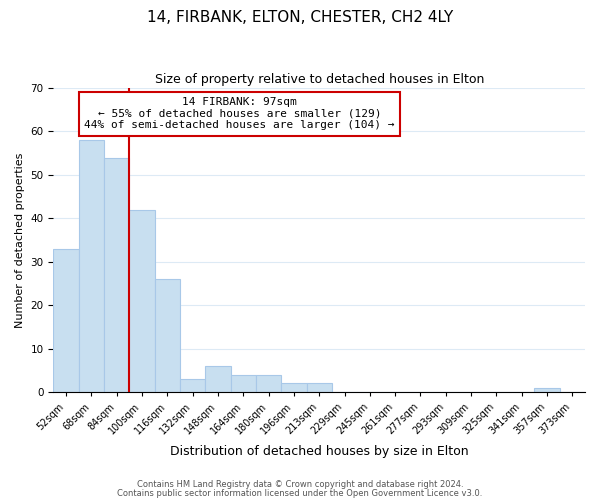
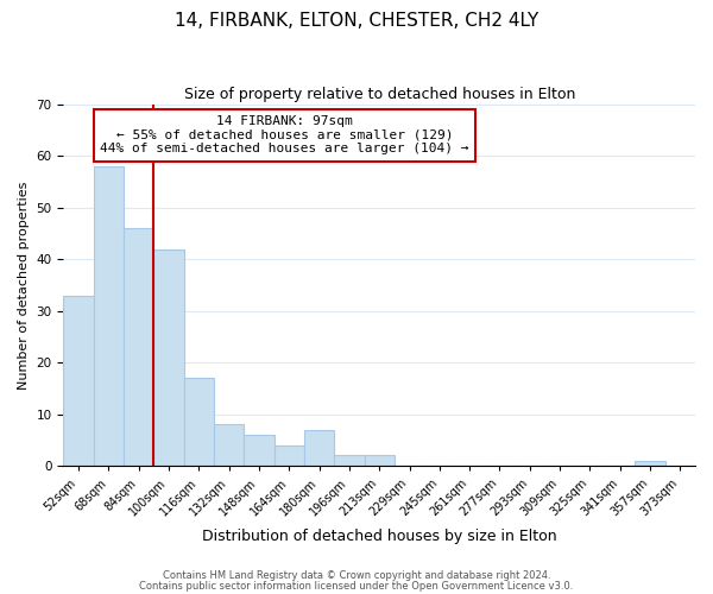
84sqm: 54 -> 46
116sqm: 26 -> 17
132sqm: 3 -> 8
180sqm: 4 -> 7
